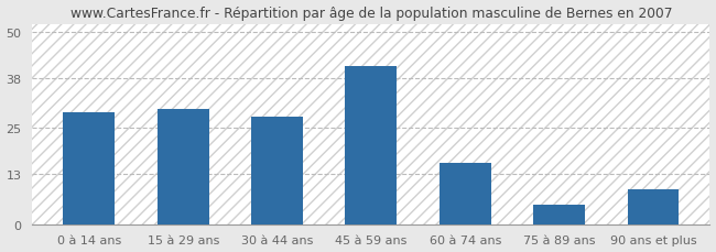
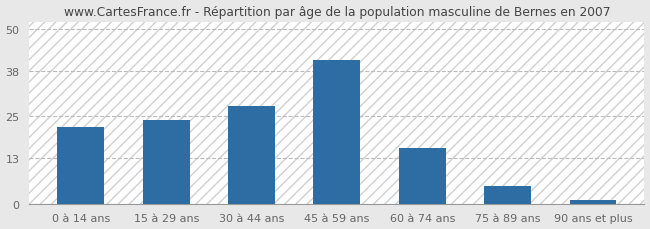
0 à 14 ans: 29 -> 22
15 à 29 ans: 30 -> 24
90 ans et plus: 9 -> 1
